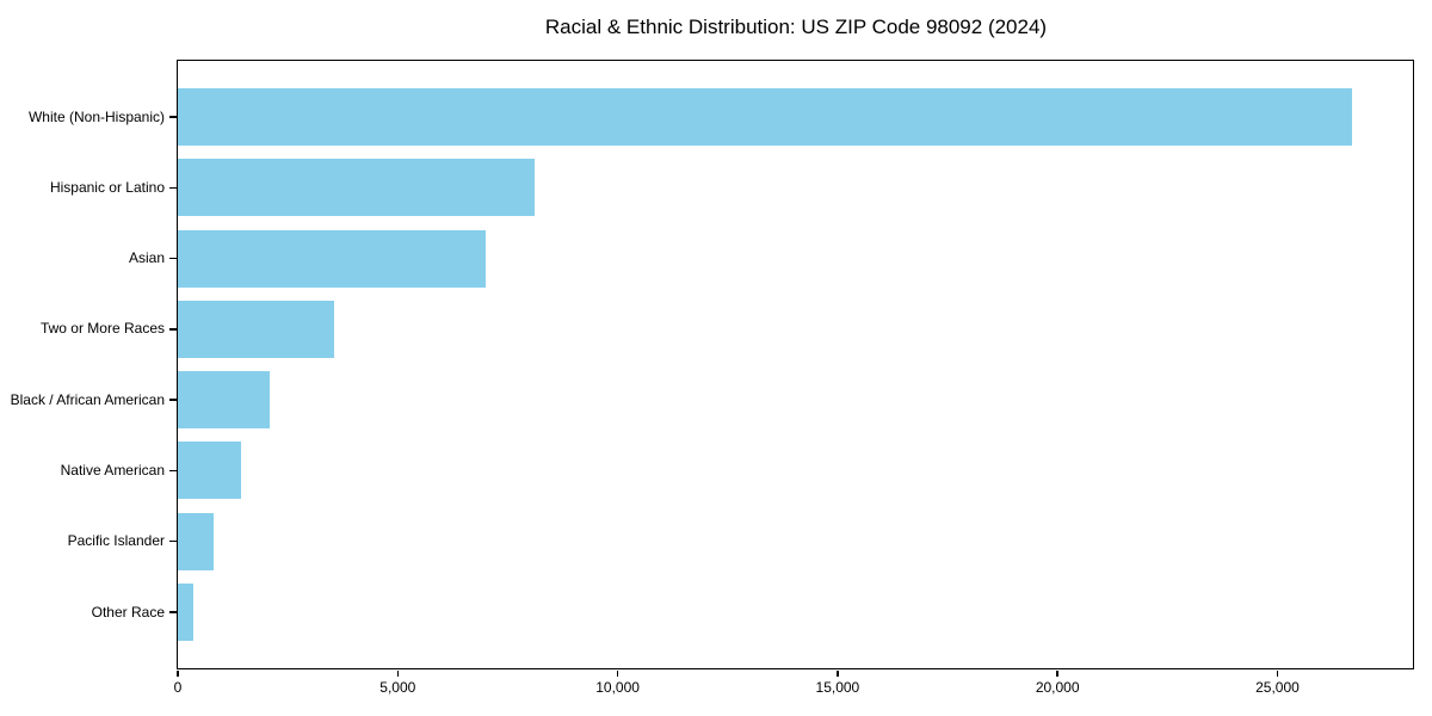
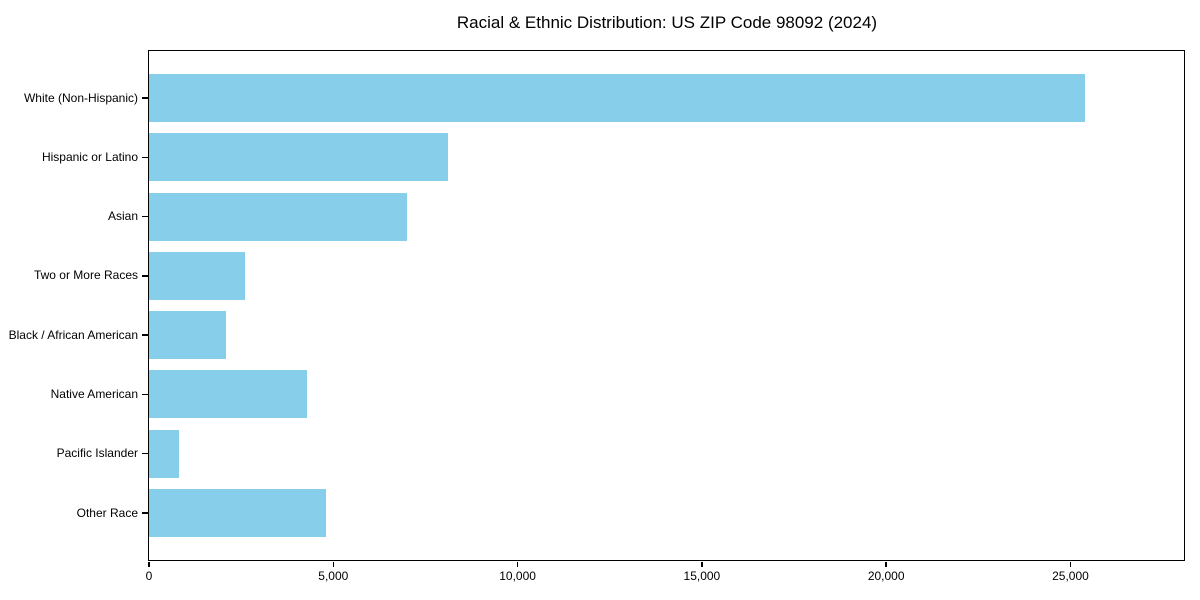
White (Non-Hispanic): 26700 -> 25400
Two or More Races: 3600 -> 2600
Native American: 1400 -> 4300
Other Race: 400 -> 4800
